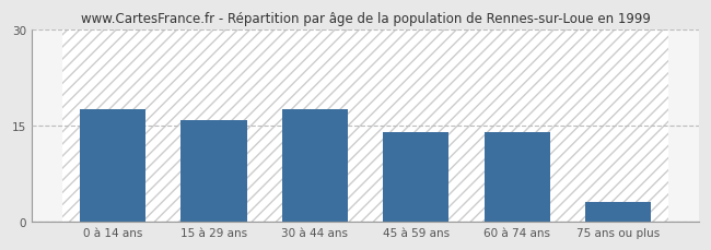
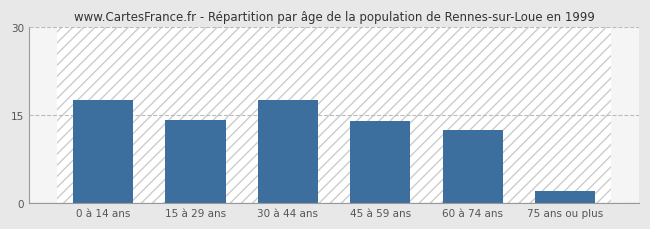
15 à 29 ans: 15.9 -> 14.2
60 à 74 ans: 13.9 -> 12.4
75 ans ou plus: 3.0 -> 2.0
